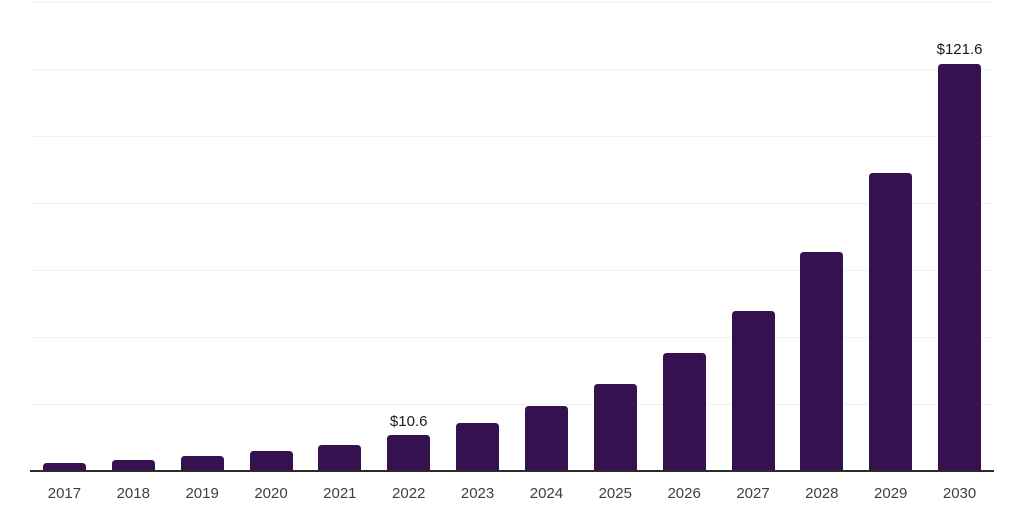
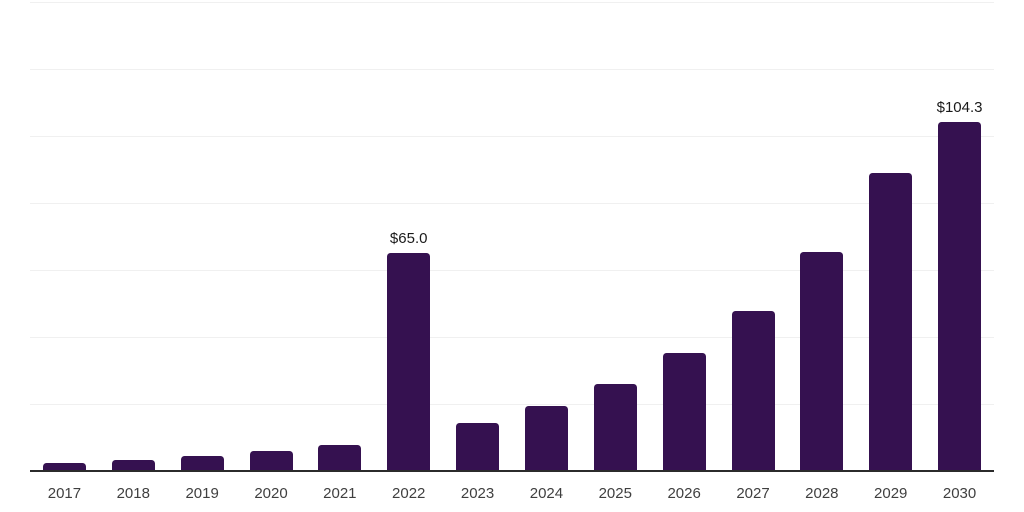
2022: $10.6 -> $65.0
2030: $121.6 -> $104.3
